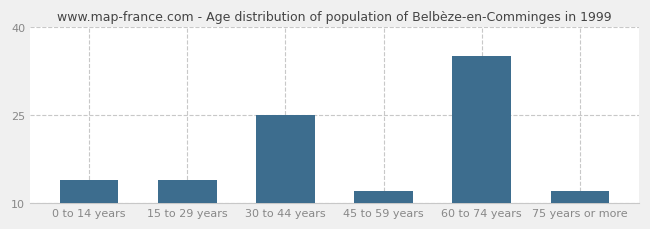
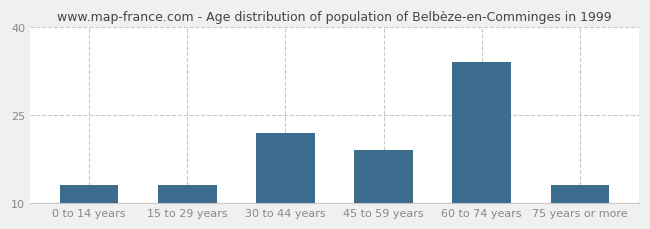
0 to 14 years: 14 -> 13
15 to 29 years: 14 -> 13
30 to 44 years: 25 -> 22
45 to 59 years: 12 -> 19
60 to 74 years: 35 -> 34
75 years or more: 12 -> 13
